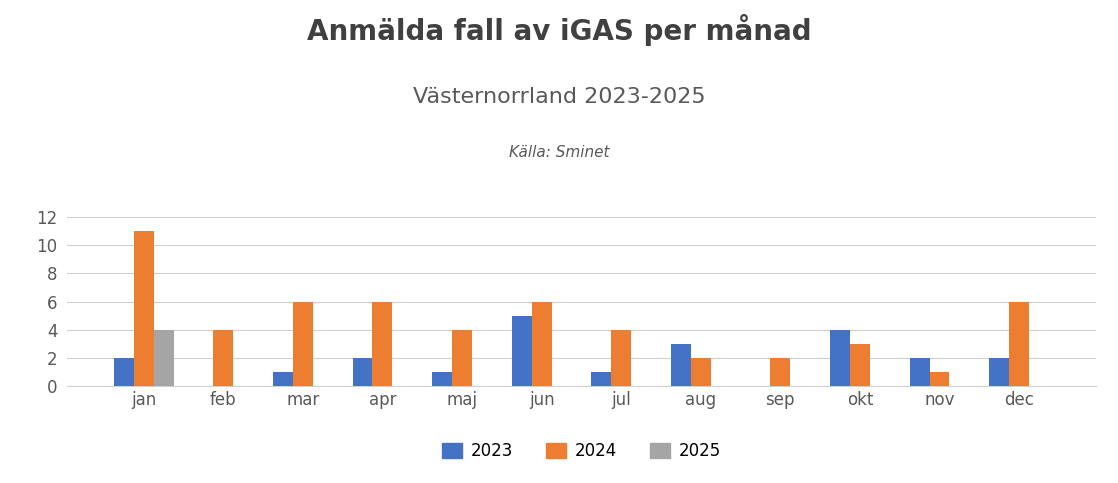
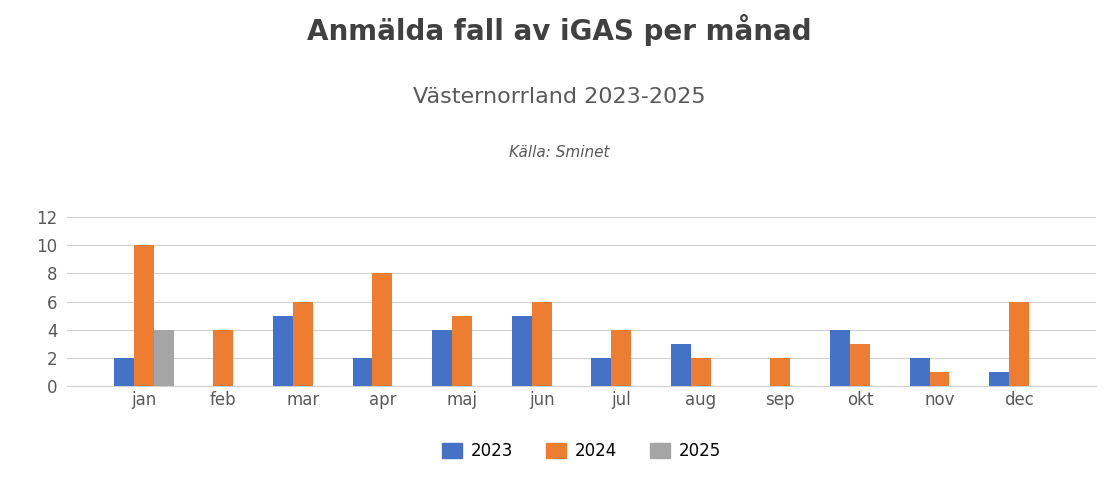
2024/jan: 11 -> 10
2023/mar: 1 -> 5
2024/apr: 6 -> 8
2023/maj: 1 -> 4
2024/maj: 4 -> 5
2023/jul: 1 -> 2
2023/dec: 2 -> 1
